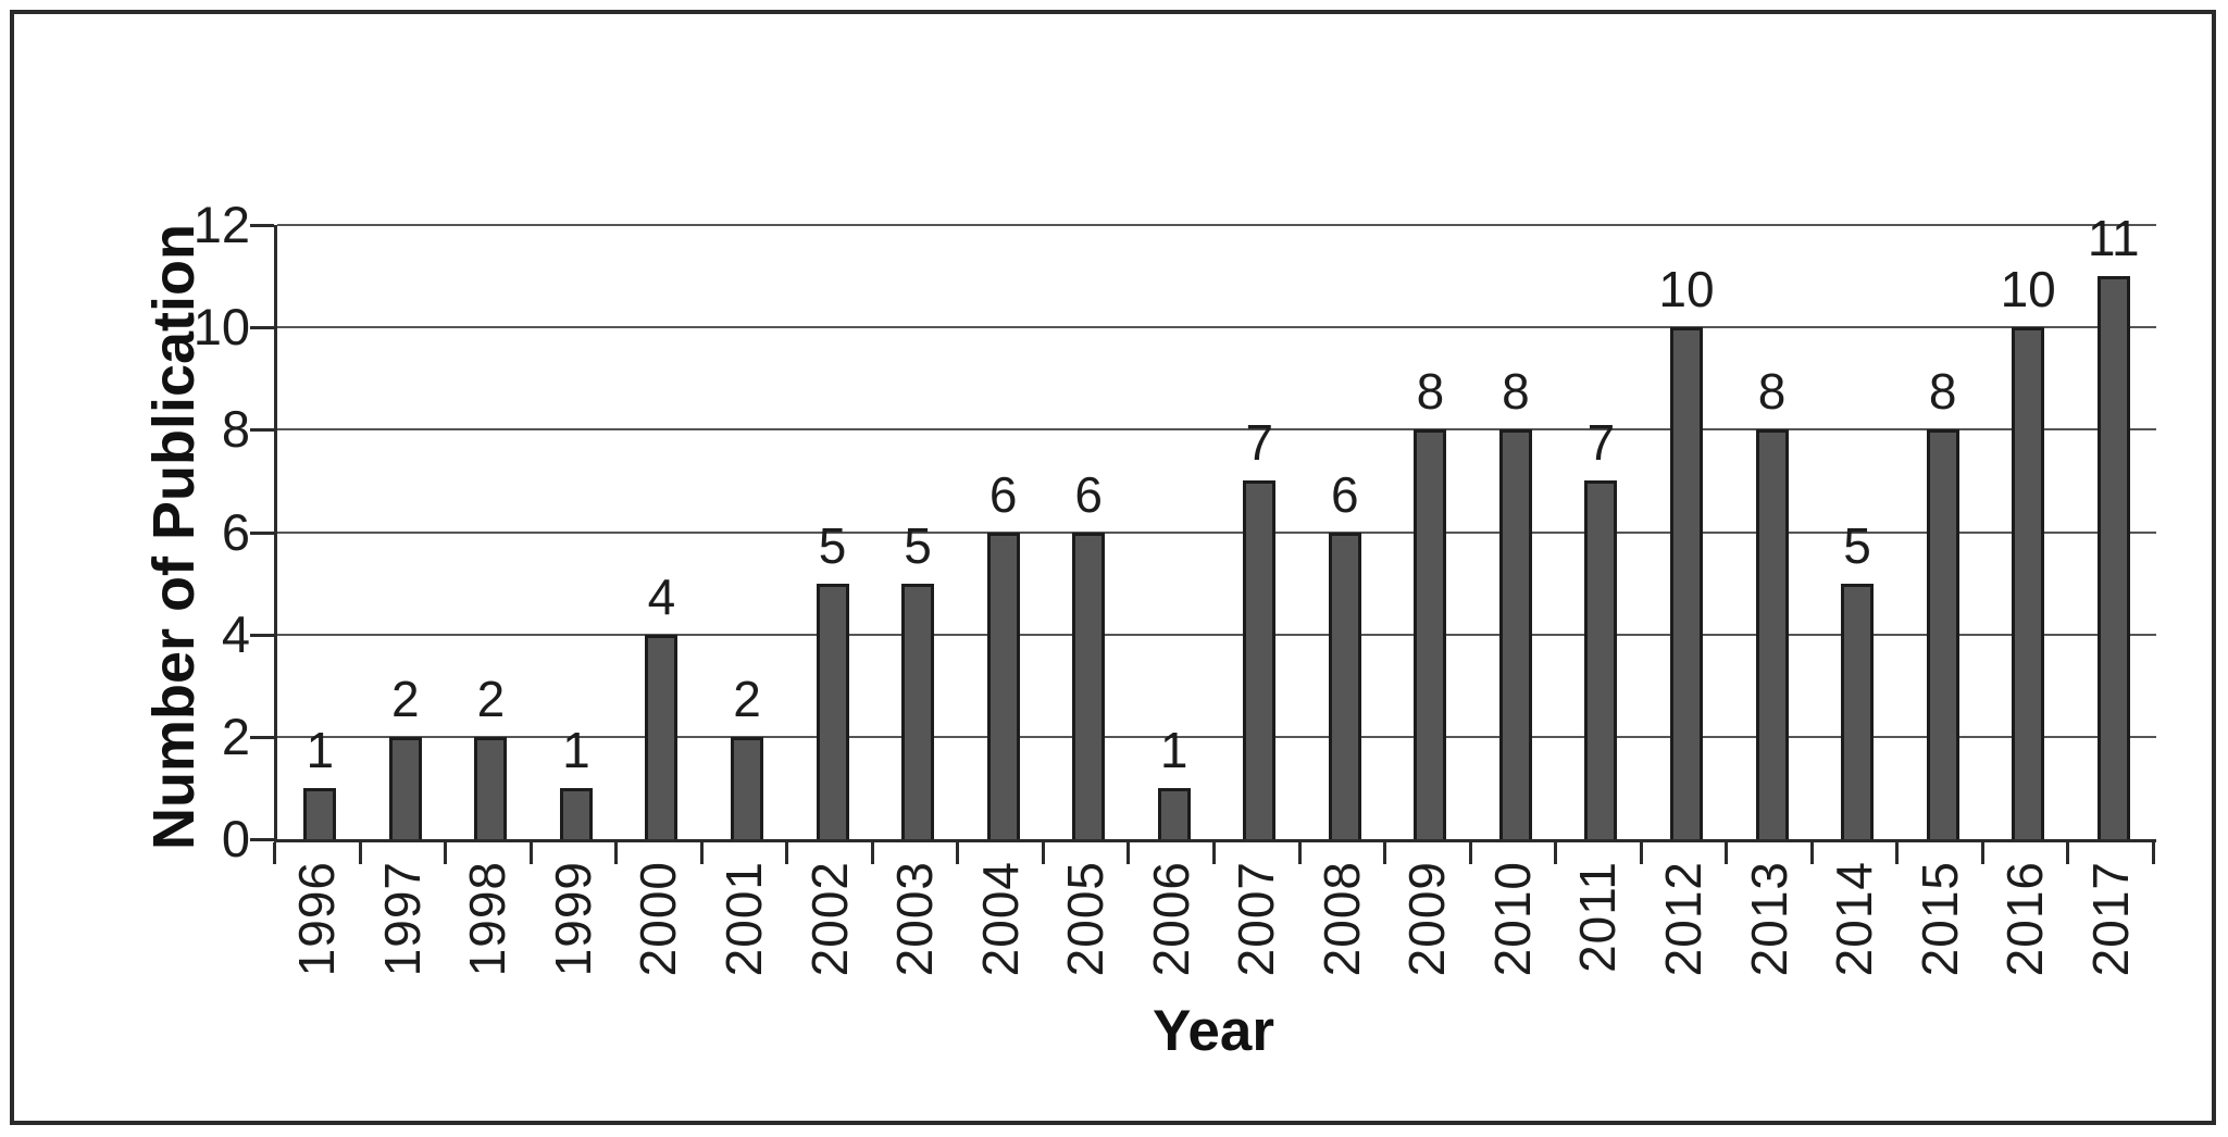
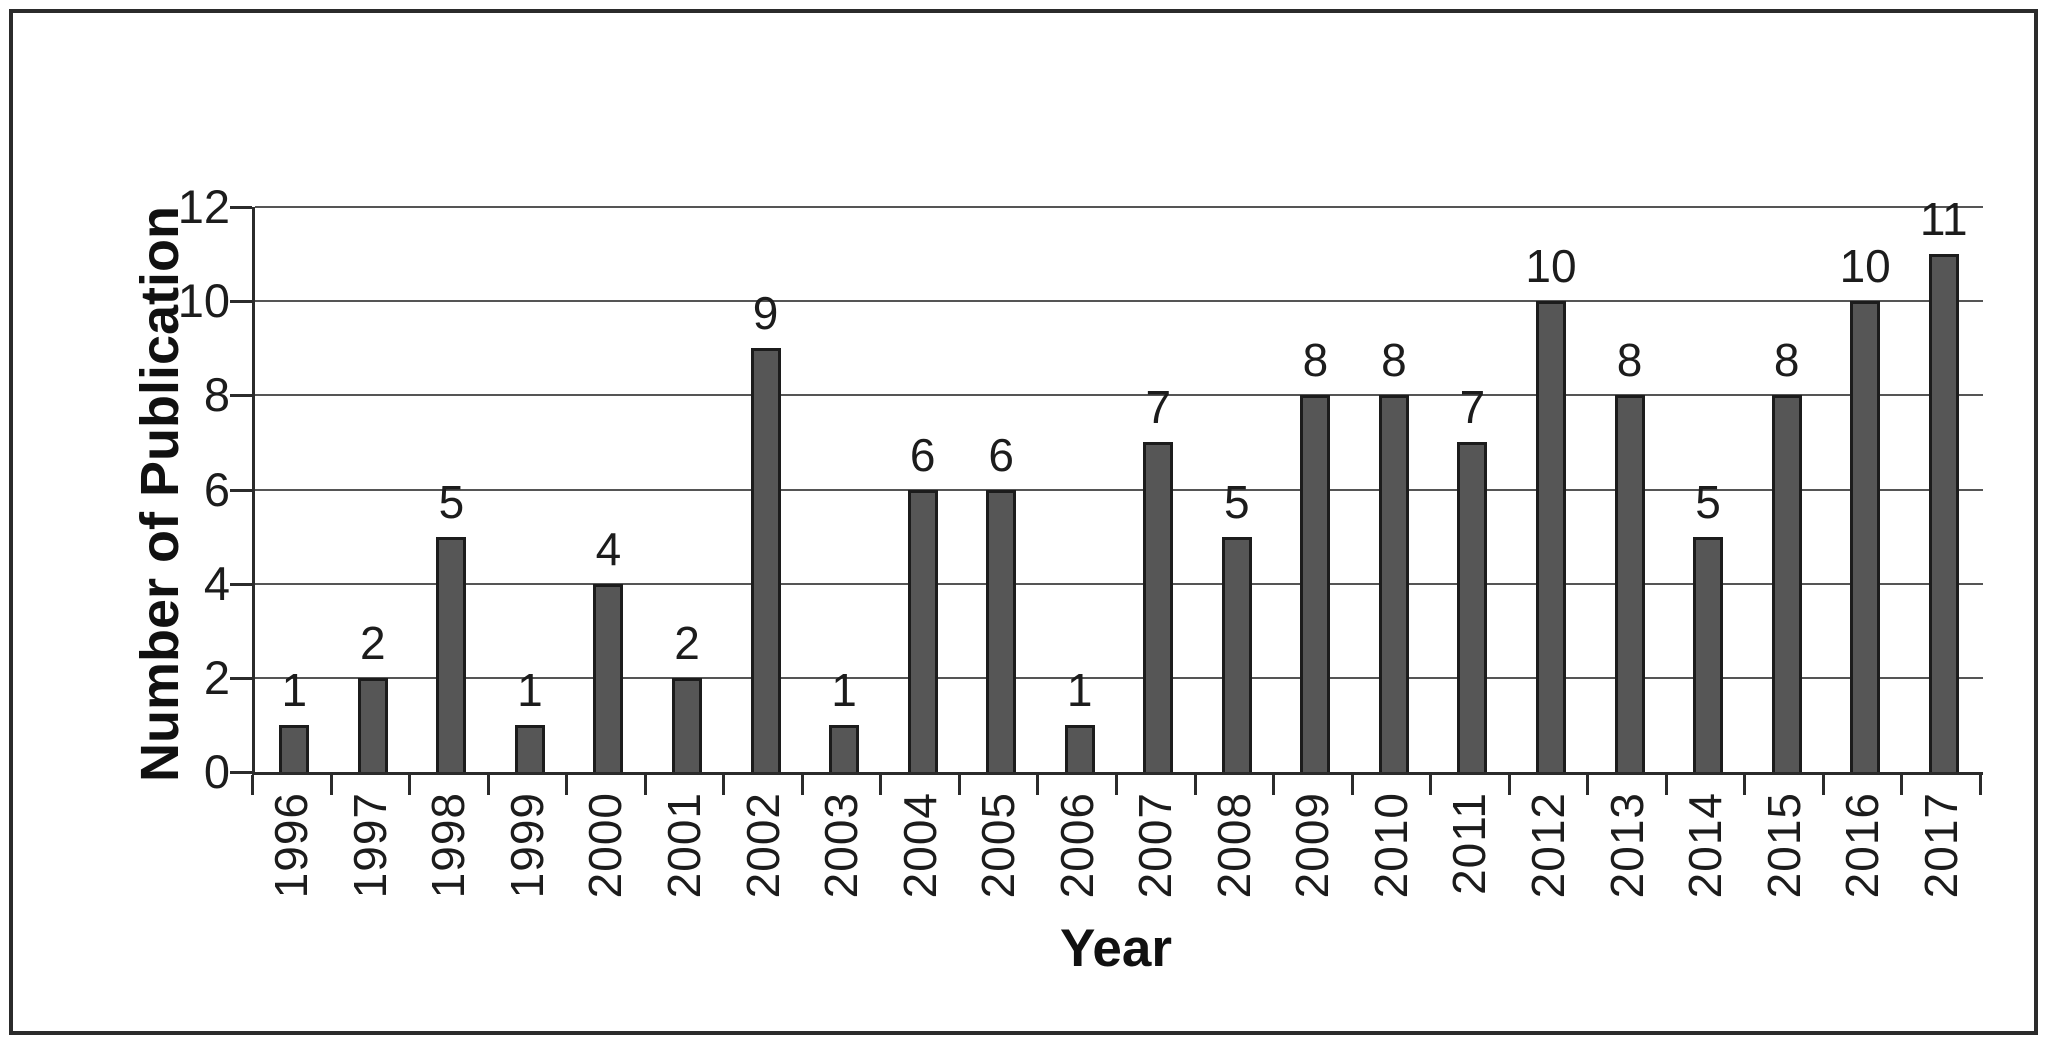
1998: 2 -> 5
2002: 5 -> 9
2003: 5 -> 1
2008: 6 -> 5
